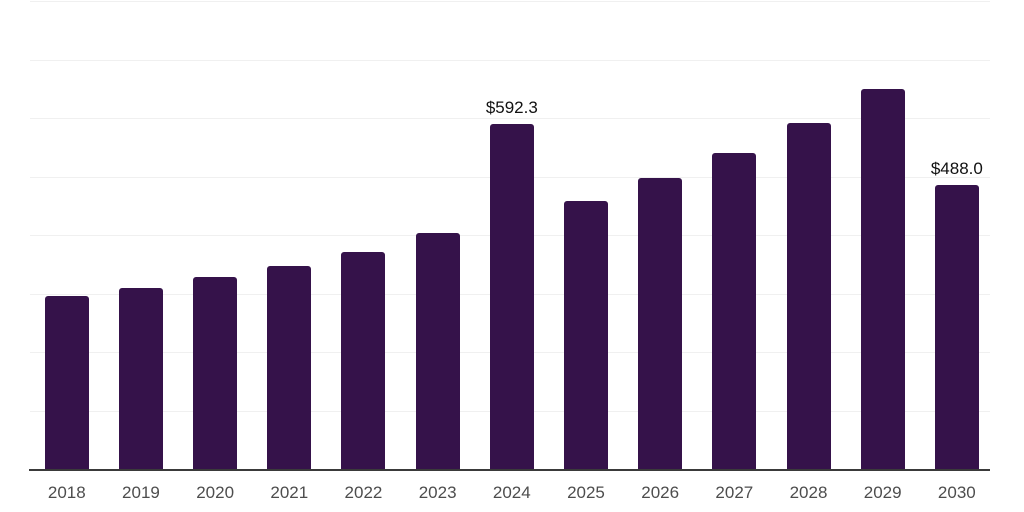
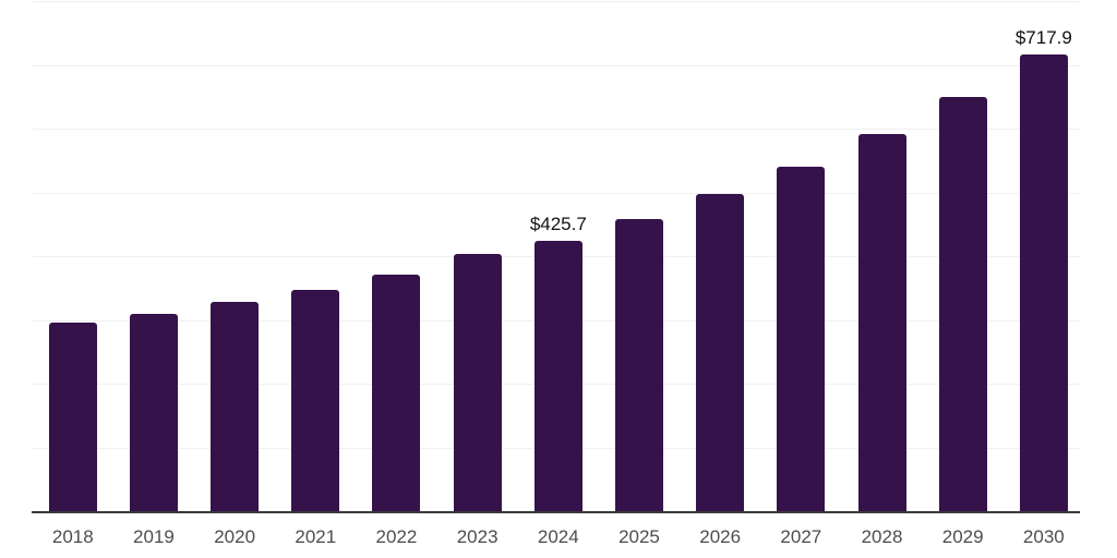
2024: $592.3 -> $425.7
2030: $488.0 -> $717.9
